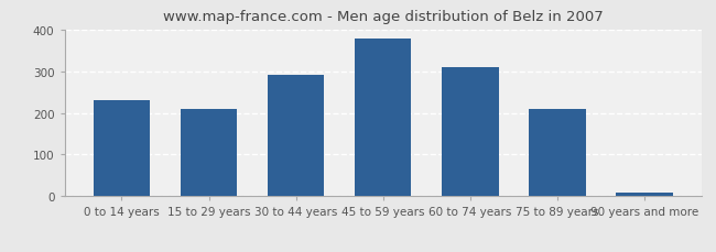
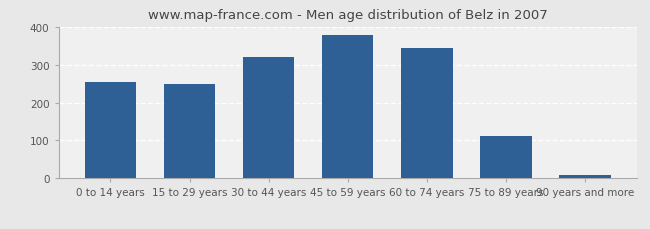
0 to 14 years: 230 -> 255
15 to 29 years: 210 -> 248
30 to 44 years: 290 -> 320
60 to 74 years: 310 -> 344
75 to 89 years: 210 -> 112
